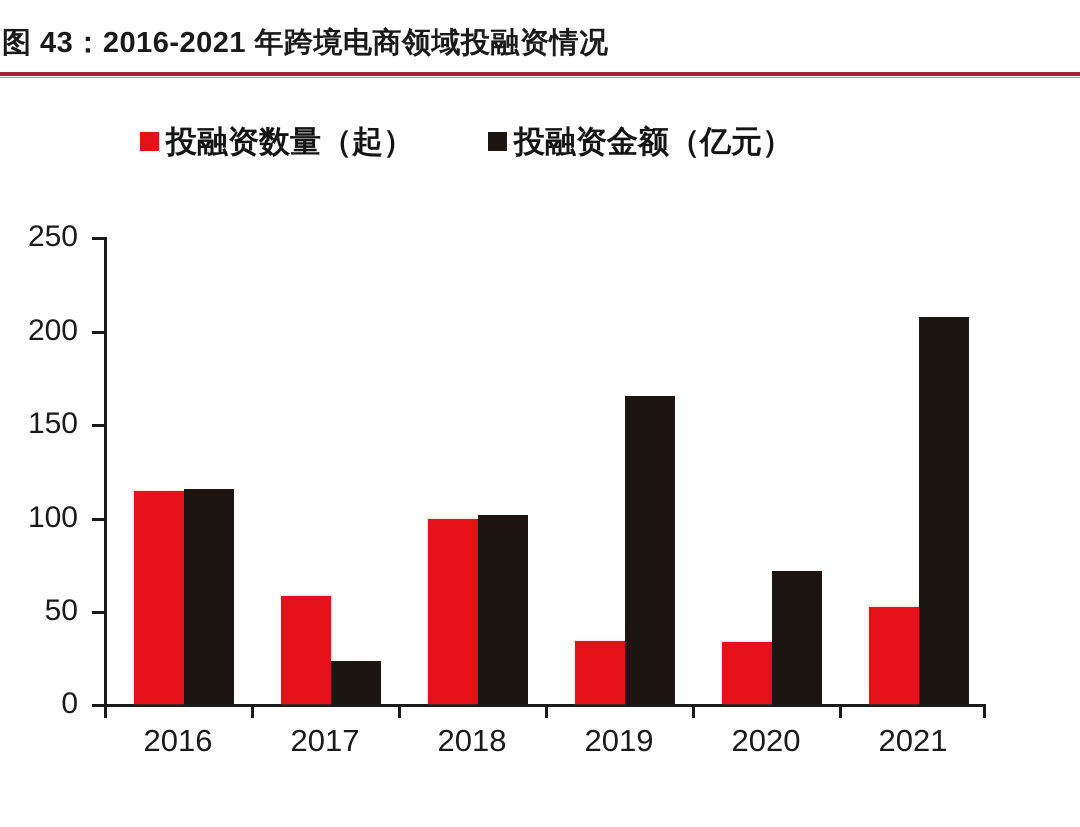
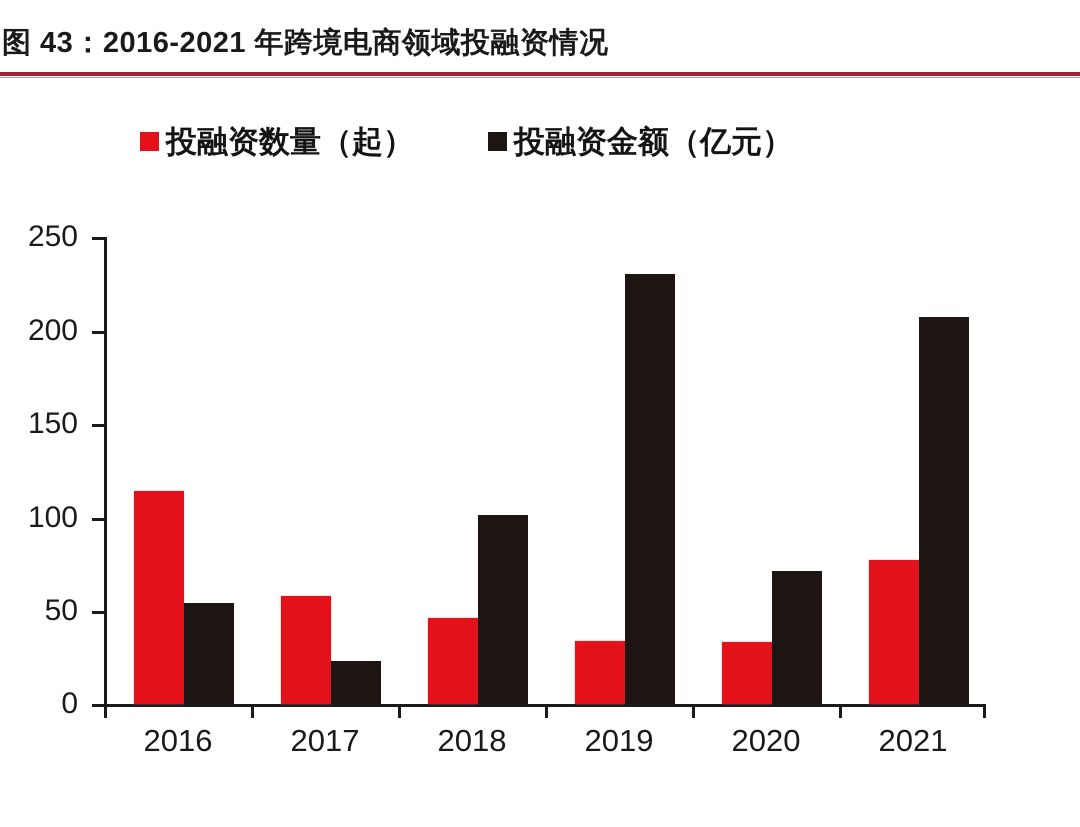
投融资金额（亿元）/2016: 115 -> 54
投融资数量（起）/2018: 99 -> 46
投融资金额（亿元）/2019: 165 -> 230
投融资数量（起）/2021: 52 -> 77
